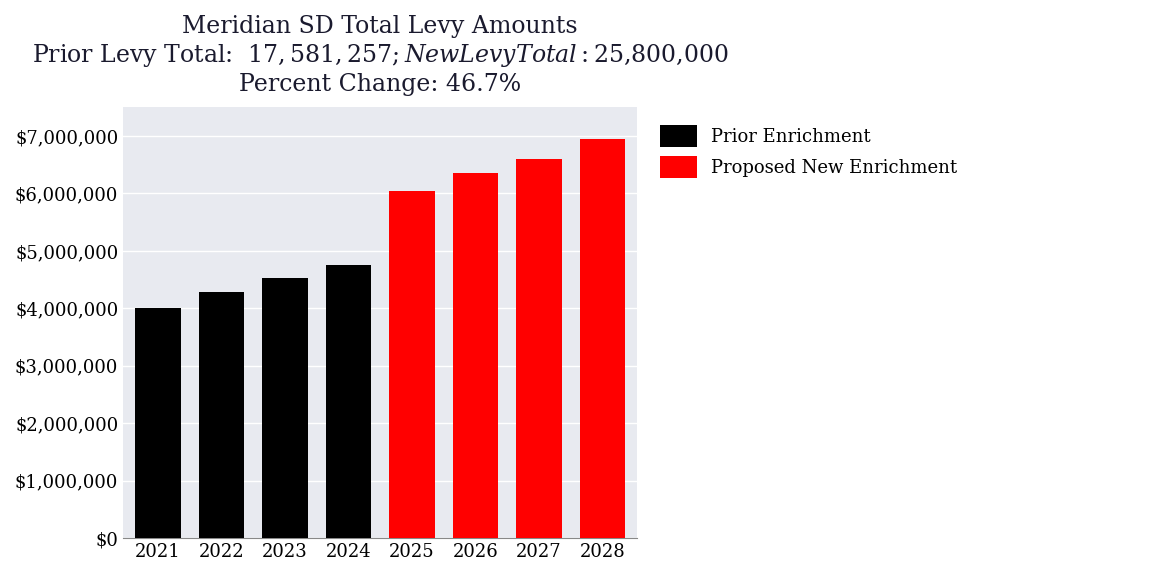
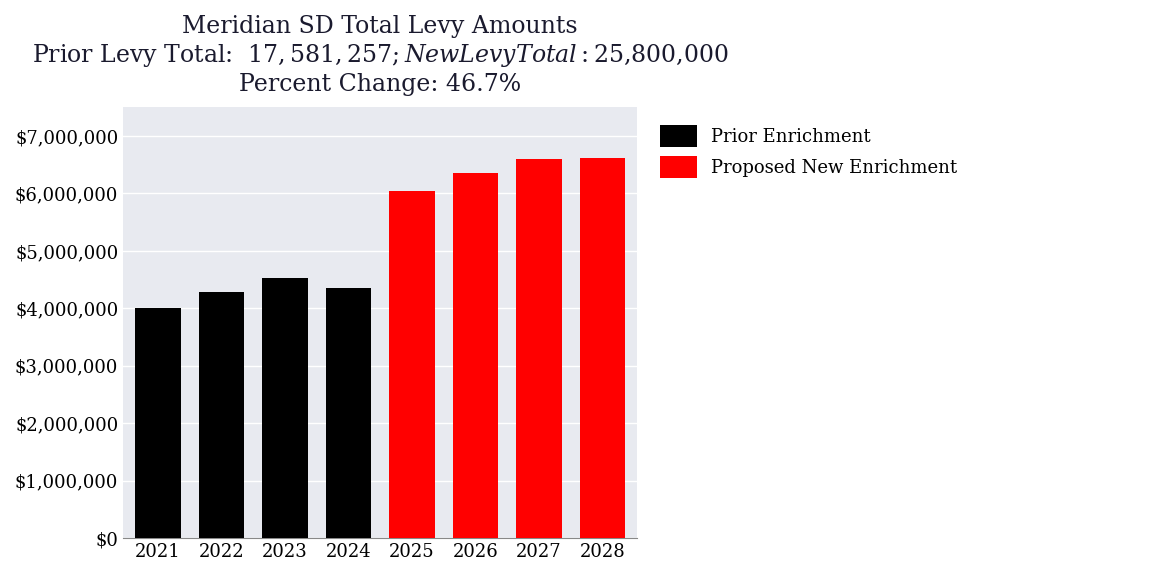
2024: $4,750,000 -> $4,360,000
2028: $6,950,000 -> $6,620,000
